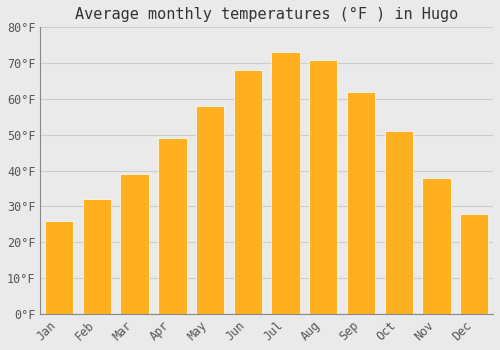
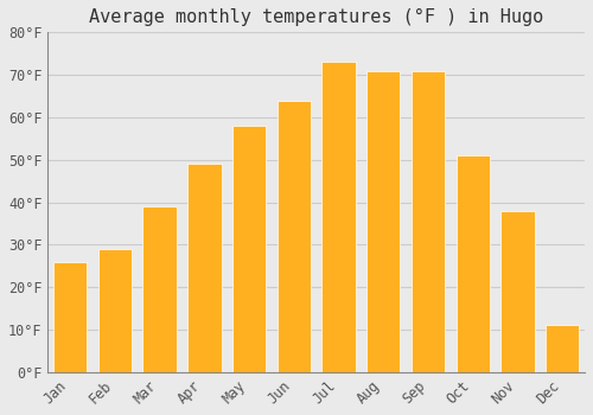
Feb: 32°F -> 29°F
Jun: 68°F -> 64°F
Sep: 62°F -> 71°F
Dec: 28°F -> 11°F
